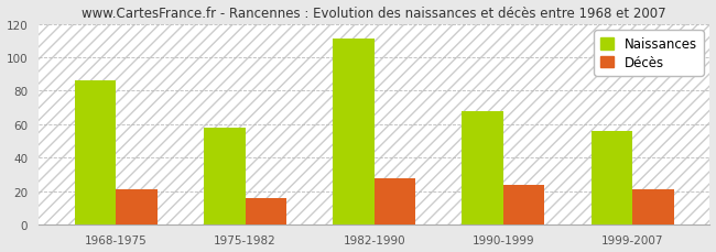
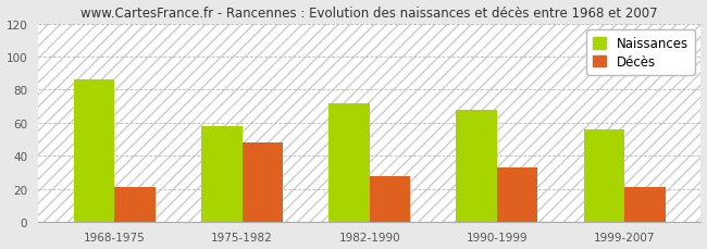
Décès/1975-1982: 16 -> 48
Naissances/1982-1990: 111 -> 72
Décès/1990-1999: 24 -> 33
